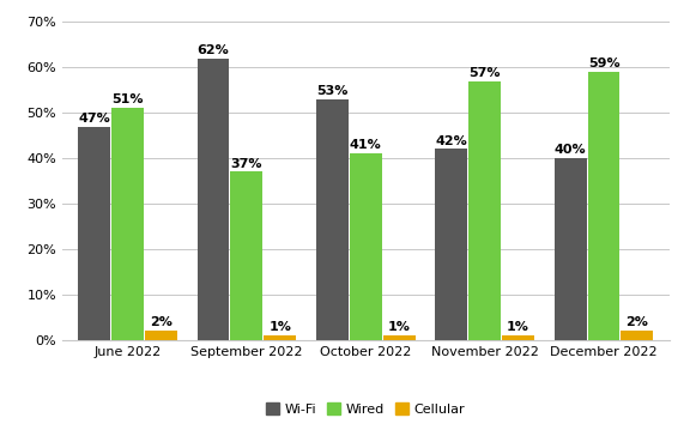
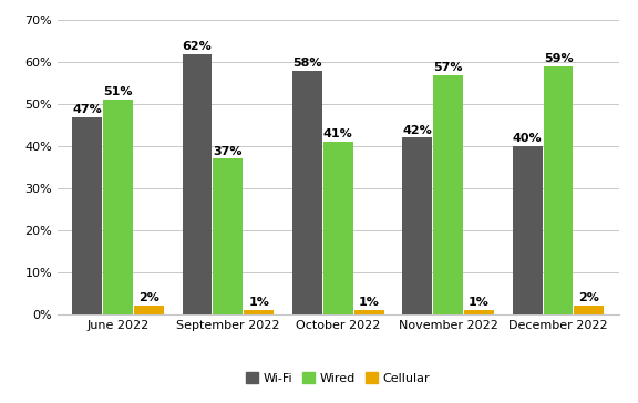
Wi-Fi/October 2022: 53% -> 58%
